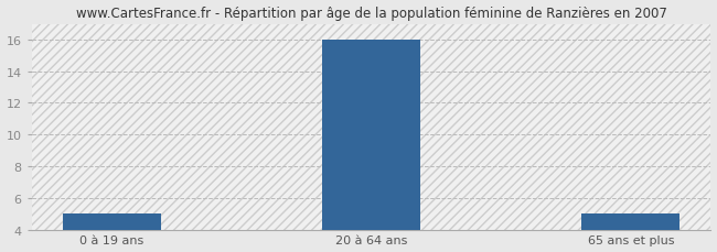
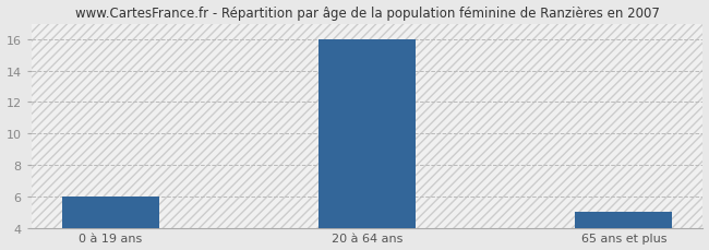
0 à 19 ans: 5 -> 6
